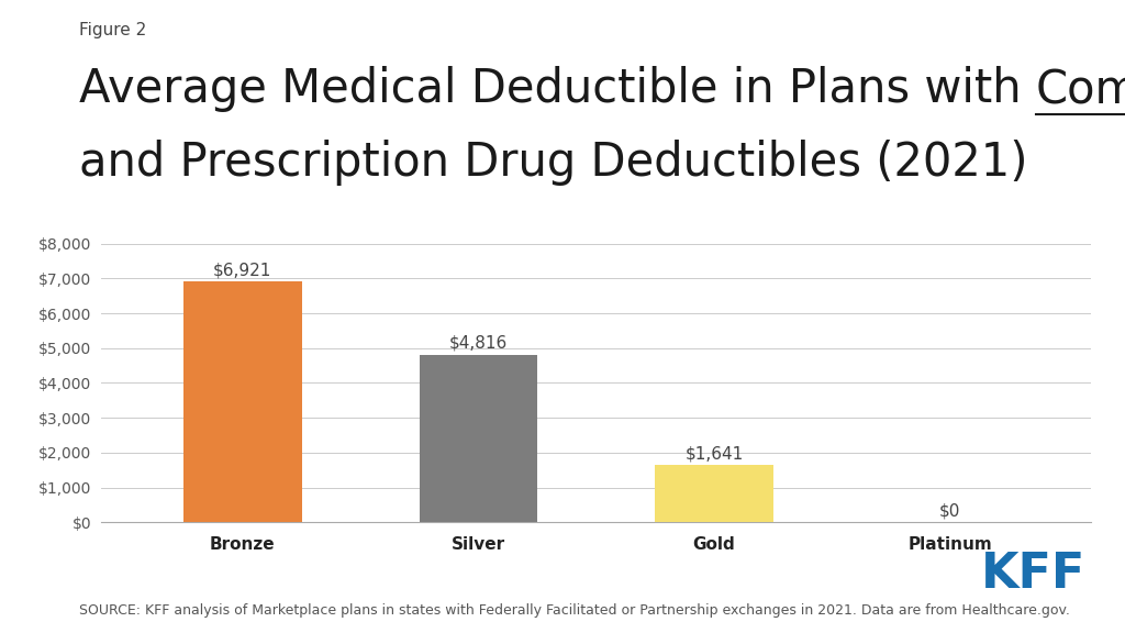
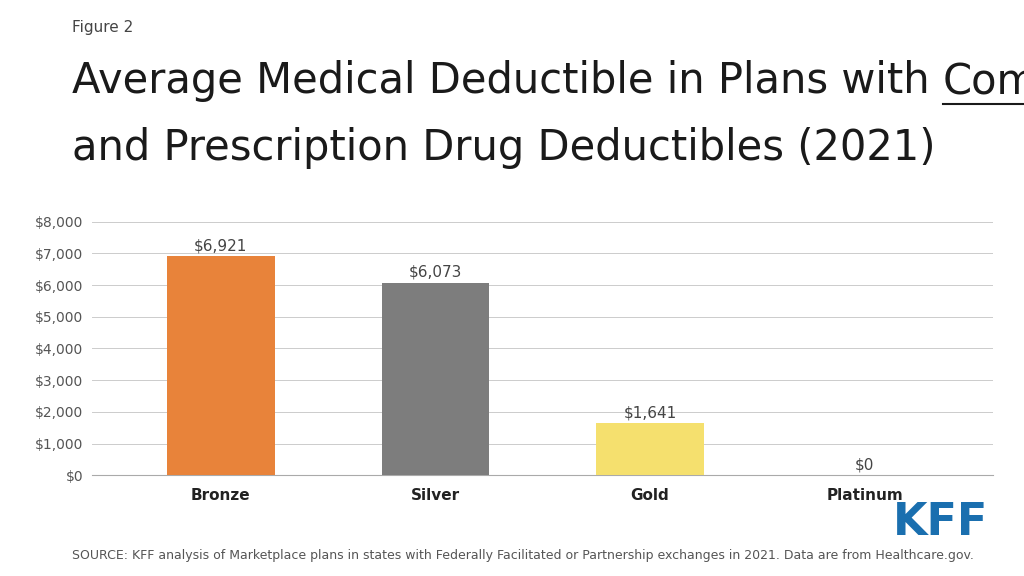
Silver: $4,816 -> $6,073
